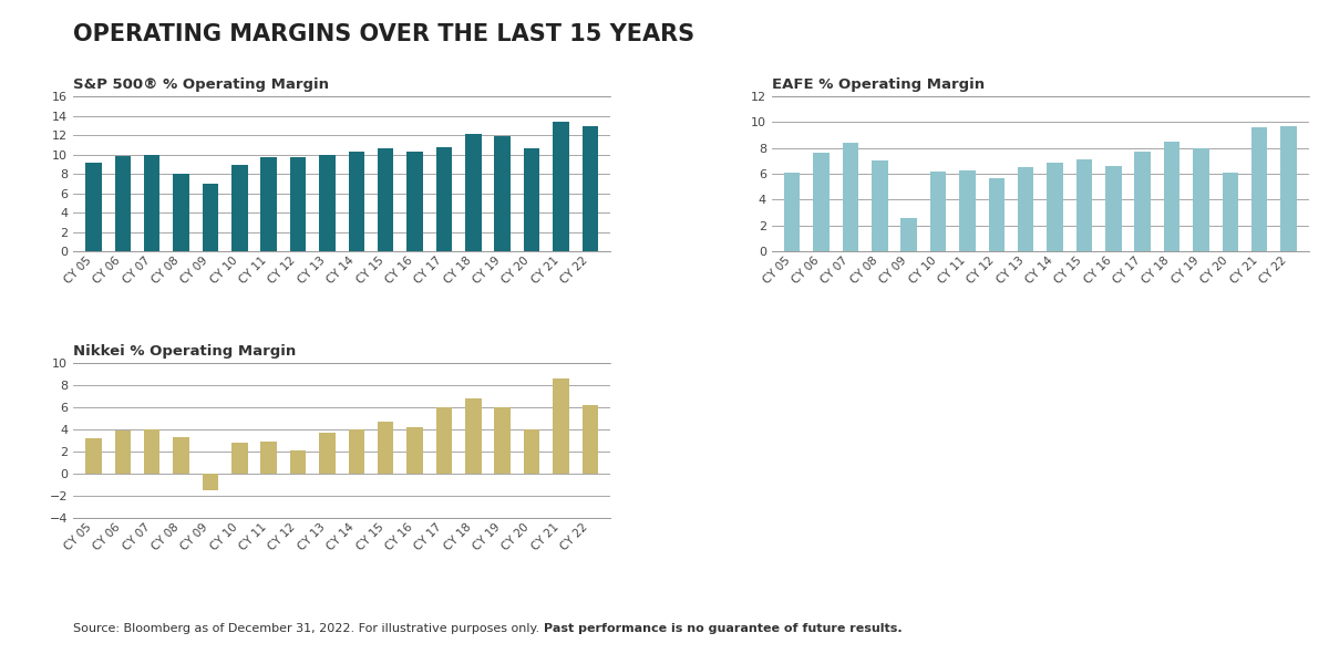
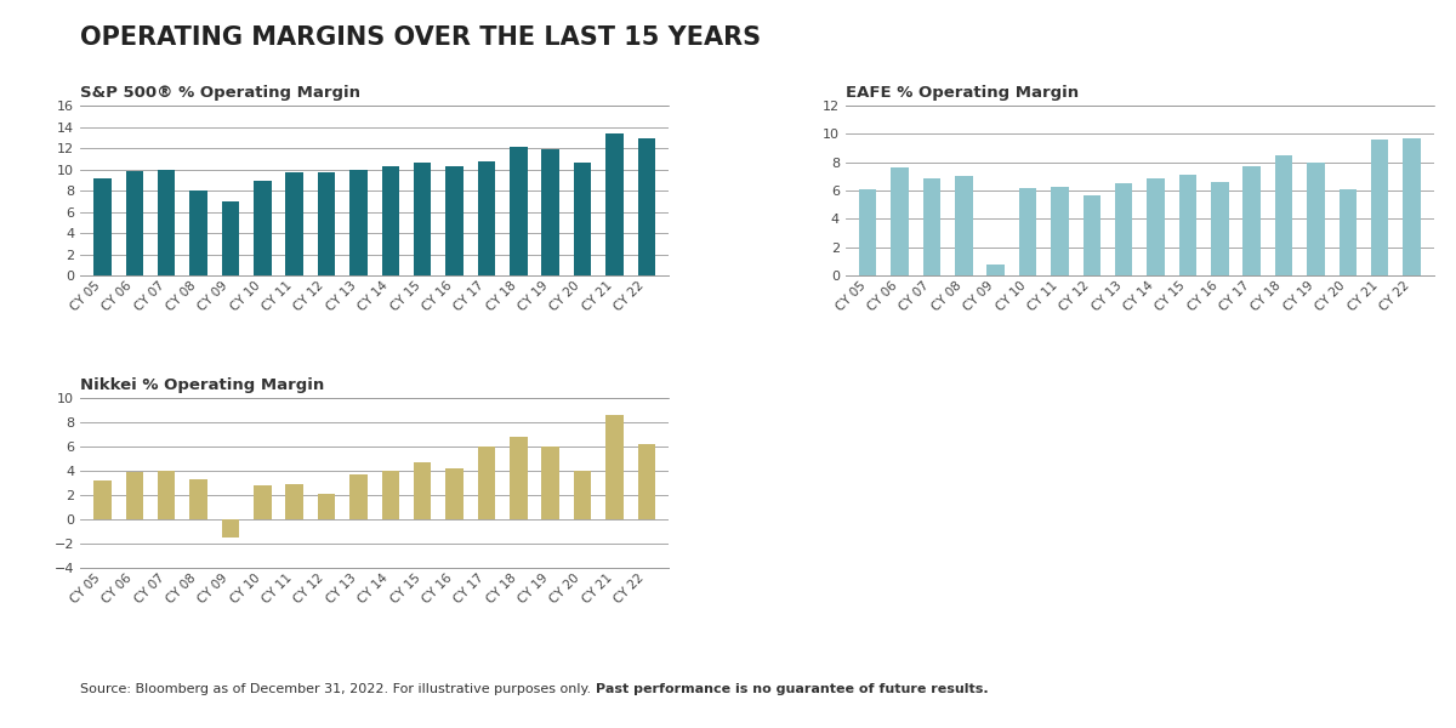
EAFE % Operating Margin/CY 07: 8.4 -> 6.9
EAFE % Operating Margin/CY 09: 2.6 -> 0.8
